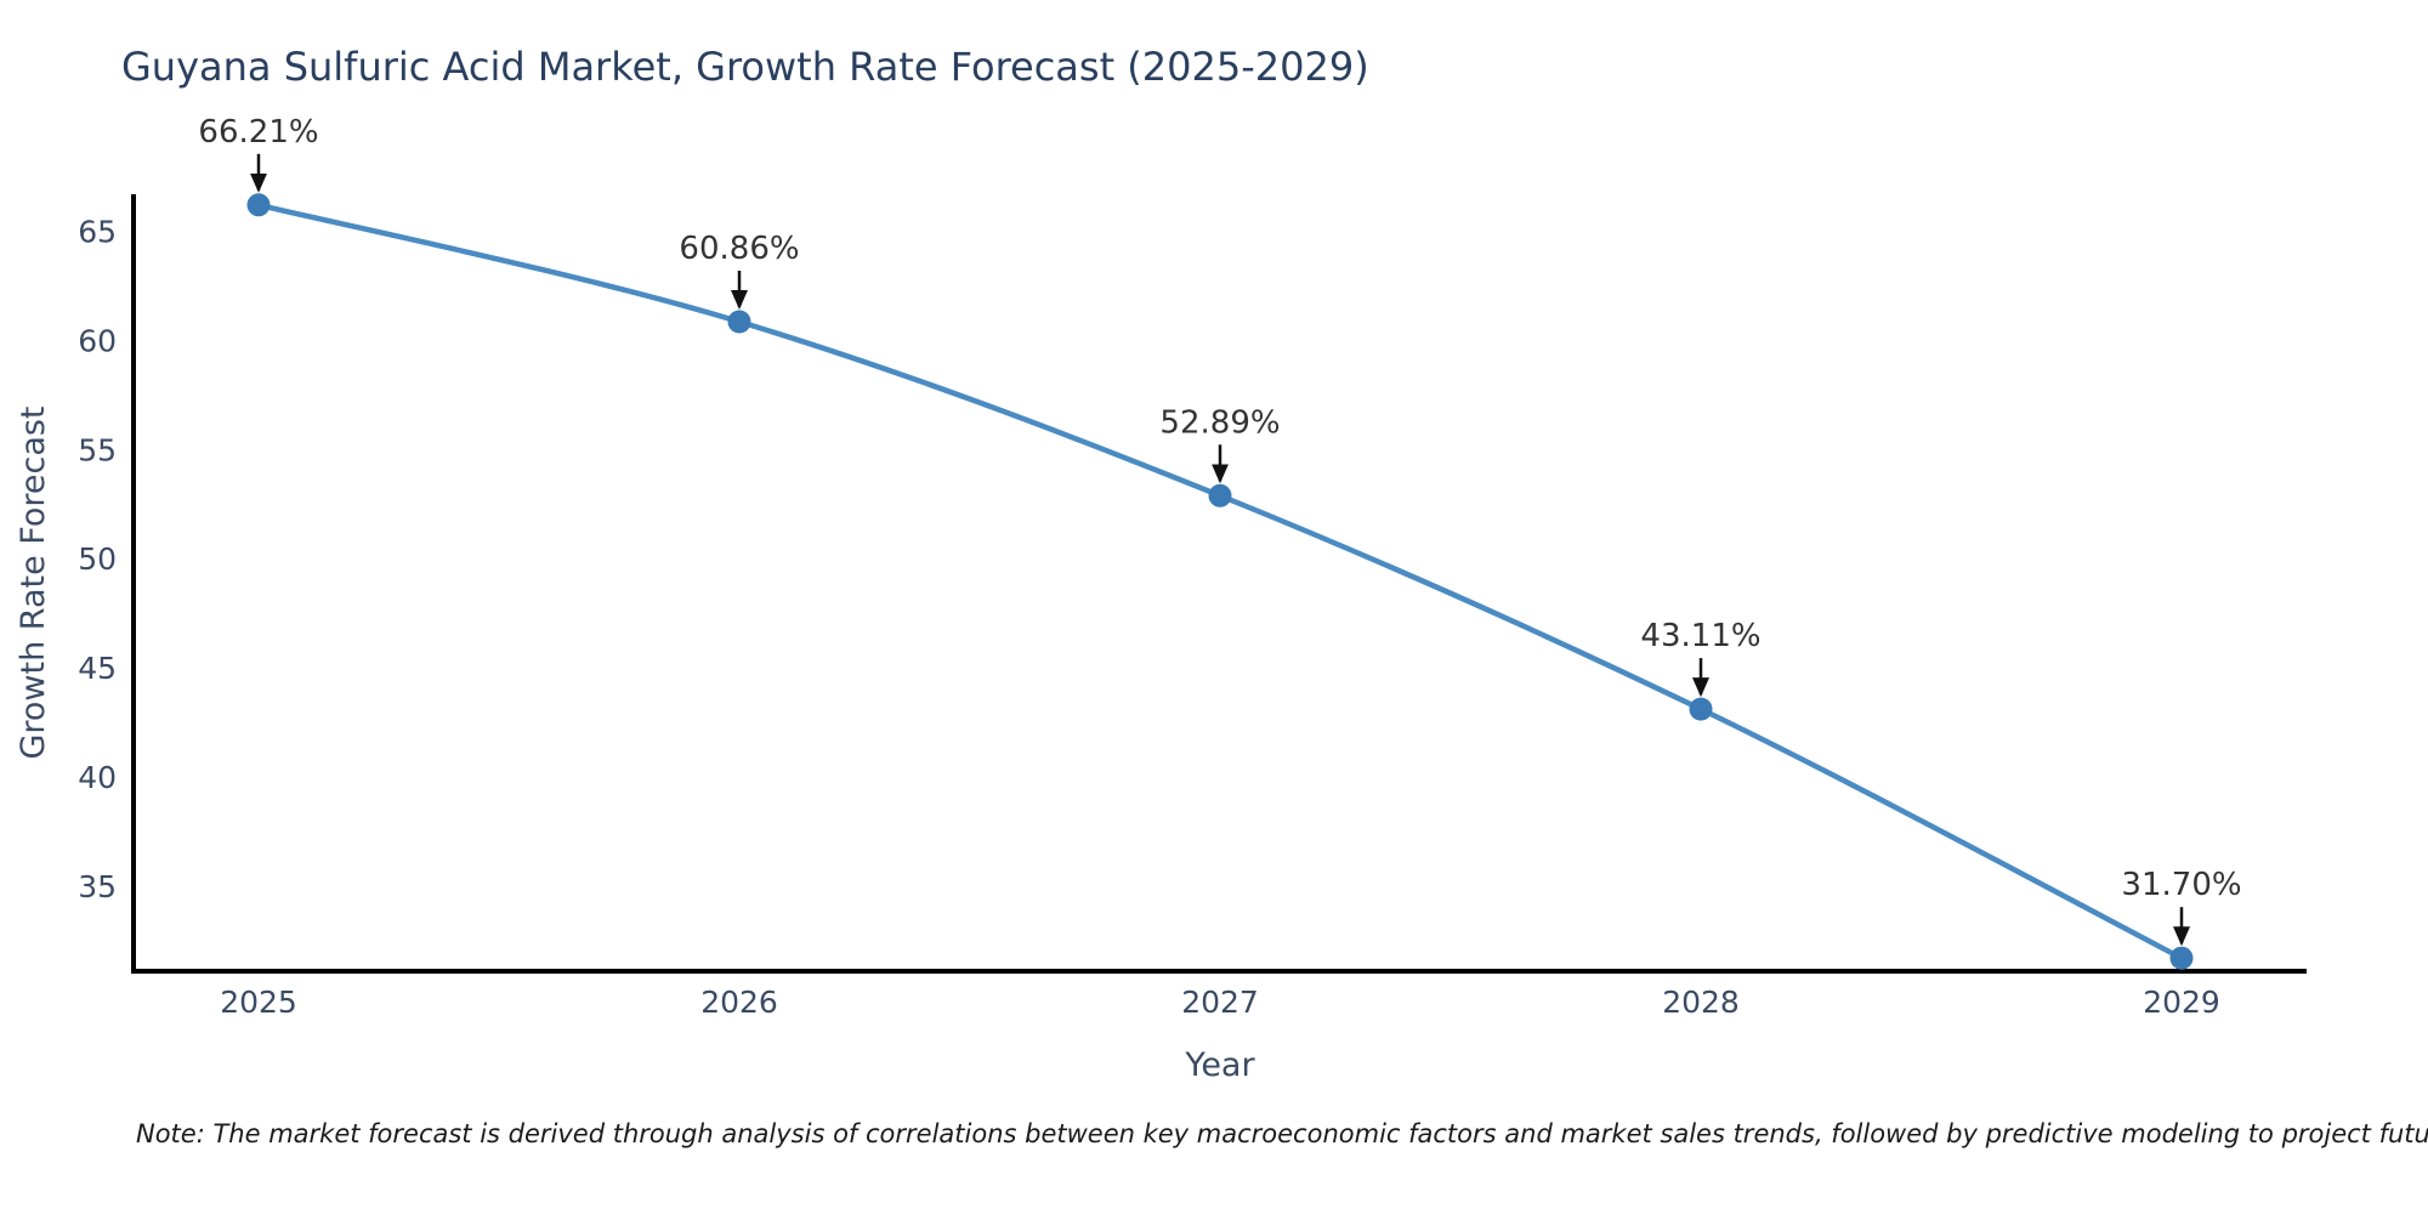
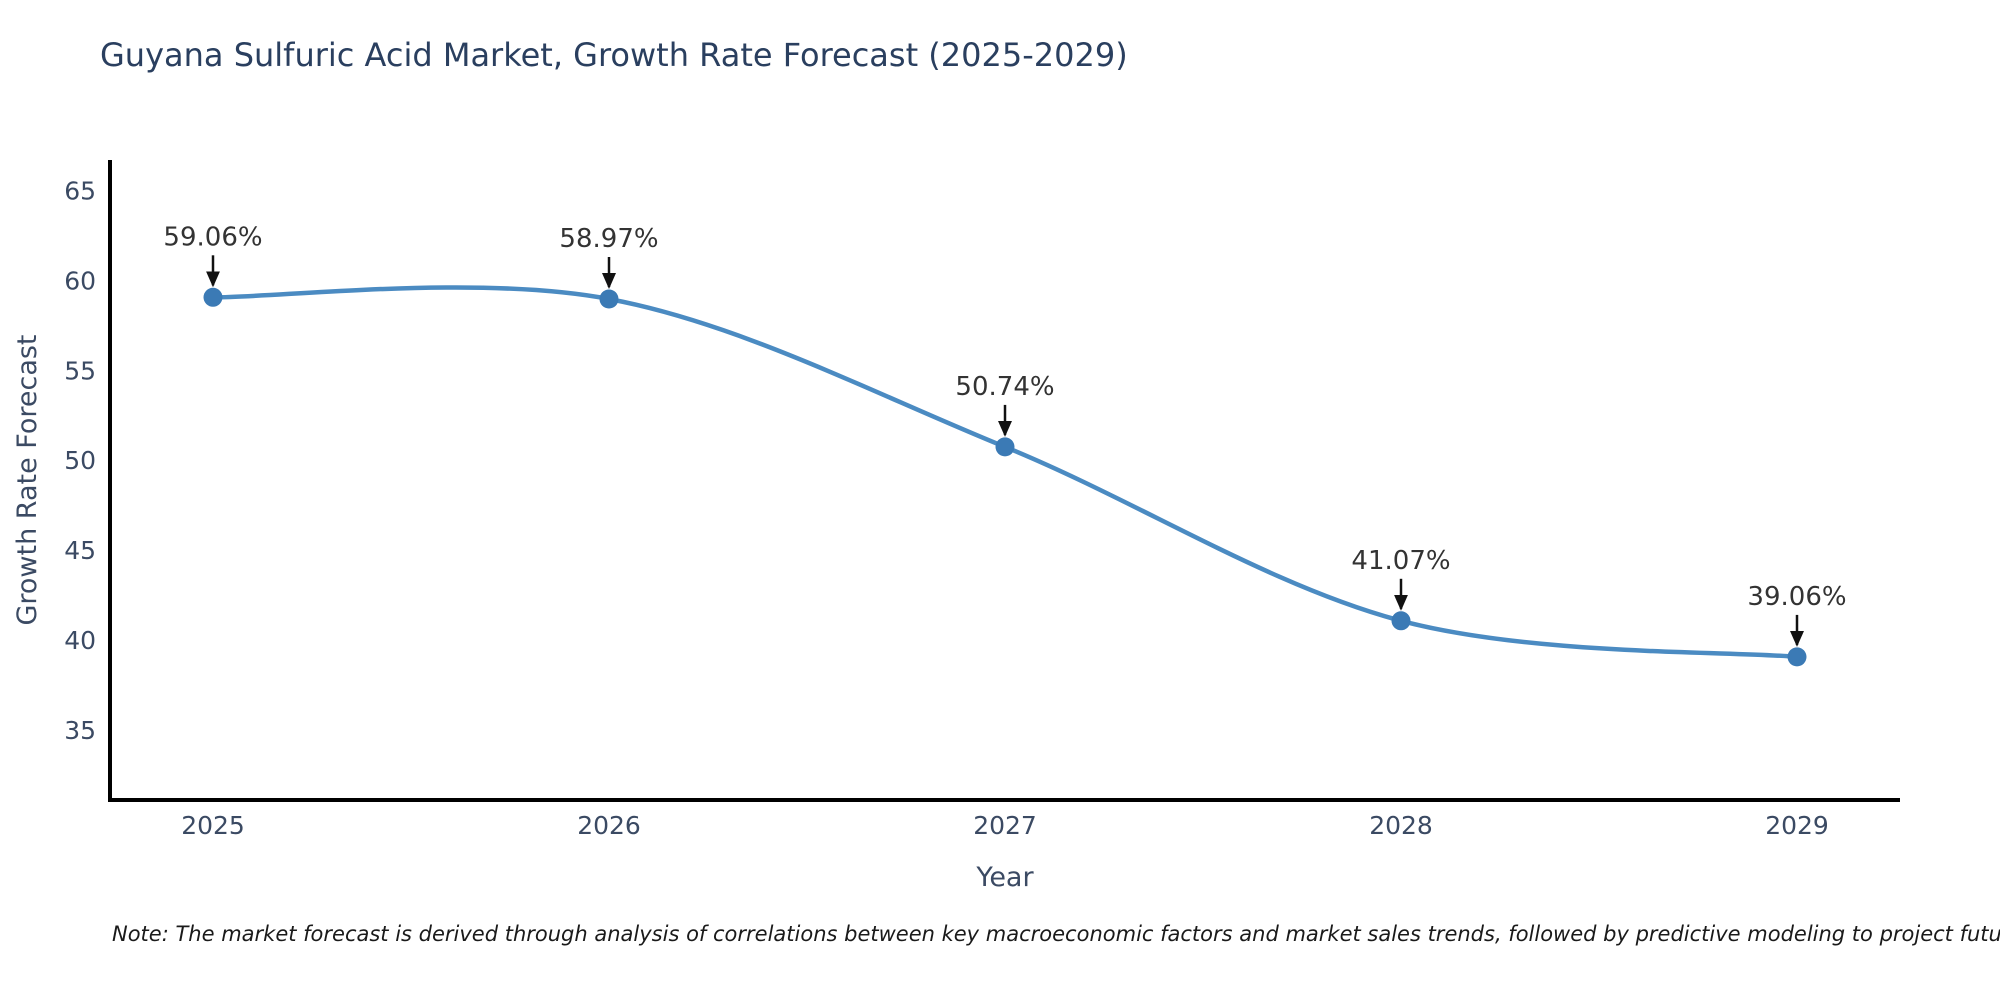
2025: 66.21% -> 59.06%
2026: 60.86% -> 58.97%
2027: 52.89% -> 50.74%
2028: 43.11% -> 41.07%
2029: 31.70% -> 39.06%
